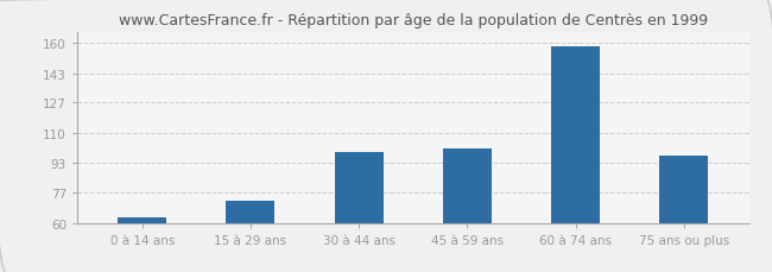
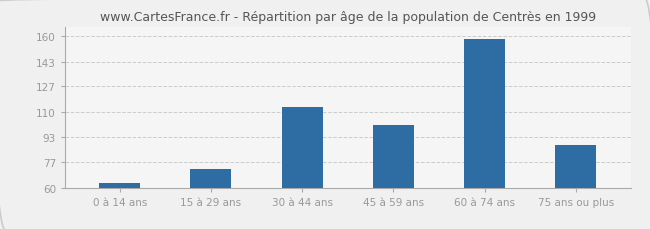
30 à 44 ans: 99 -> 113
75 ans ou plus: 97 -> 88
